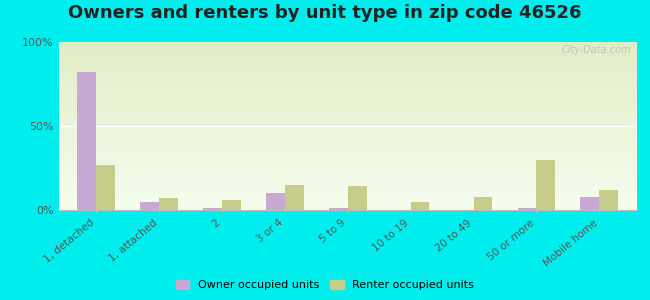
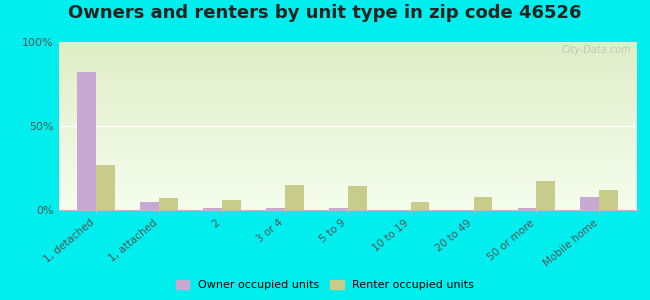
Owner occupied units/3 or 4: 10% -> 1%
Renter occupied units/50 or more: 30% -> 17%
